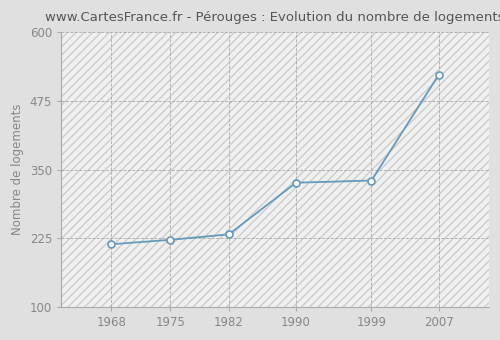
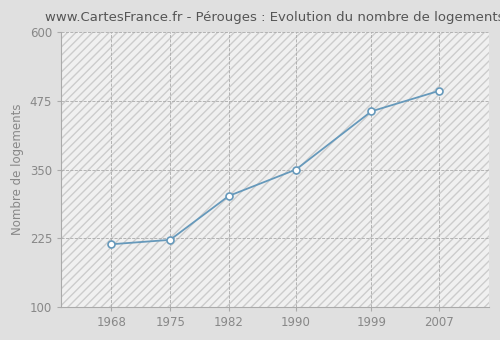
1982: 232 -> 302
1990: 326 -> 350
1999: 330 -> 456
2007: 522 -> 493
